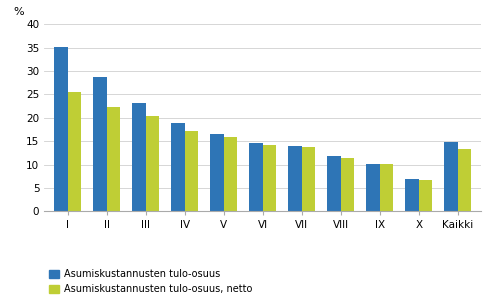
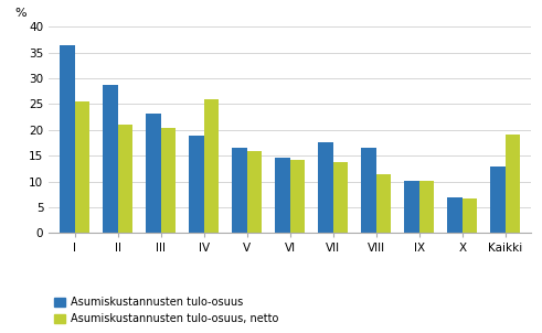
Asumiskustannusten tulo-osuus/I: 35.2 -> 36.5
Asumiskustannusten tulo-osuus, netto/II: 22.3 -> 21.0
Asumiskustannusten tulo-osuus, netto/IV: 17.1 -> 26.0
Asumiskustannusten tulo-osuus/VII: 13.9 -> 17.5
Asumiskustannusten tulo-osuus/VIII: 11.8 -> 16.5
Asumiskustannusten tulo-osuus/Kaikki: 14.9 -> 13.0
Asumiskustannusten tulo-osuus, netto/Kaikki: 13.3 -> 19.0
